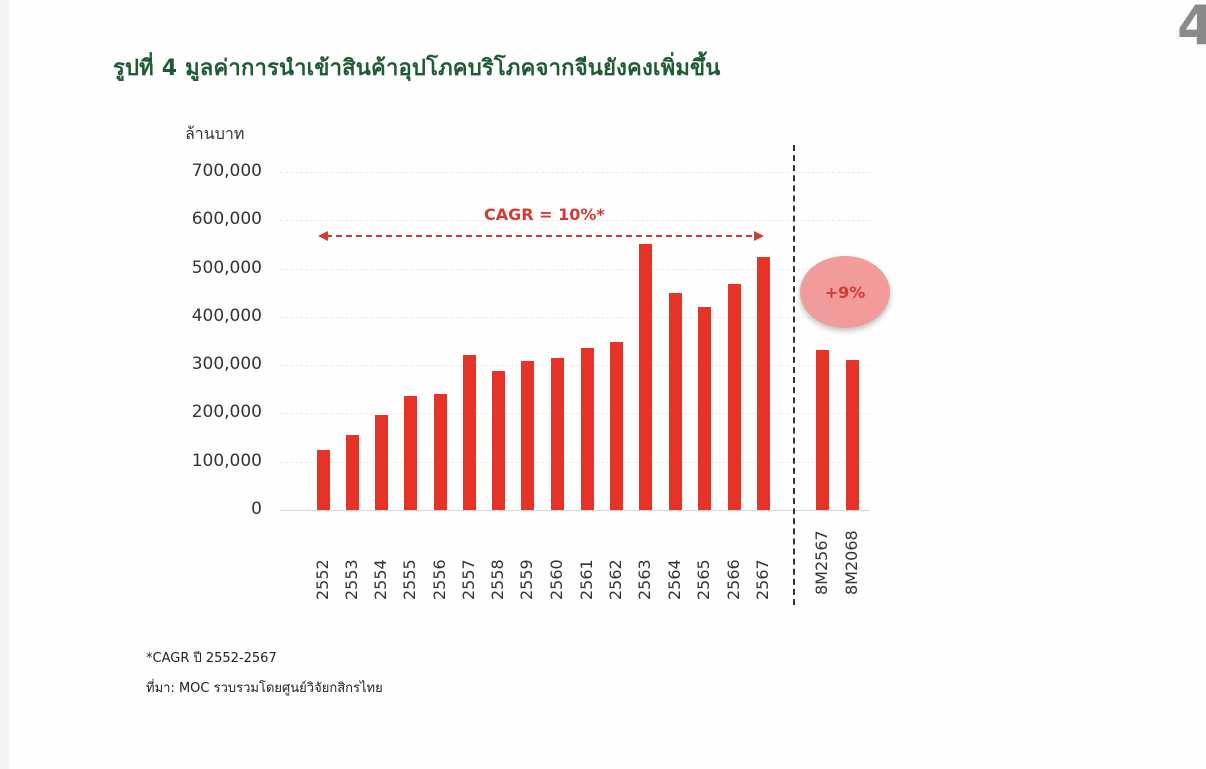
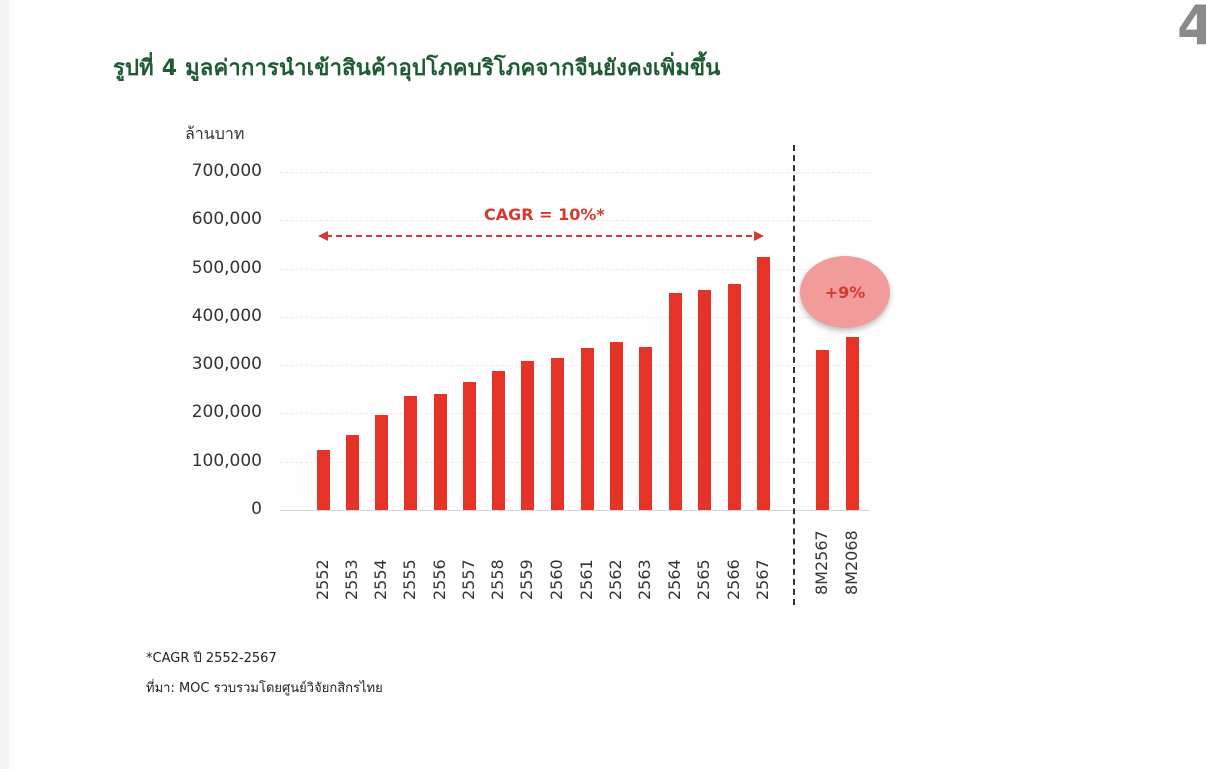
2557: 320000 -> 260000
2563: 550000 -> 340000
2565: 420000 -> 460000
8M2068: 310000 -> 360000
